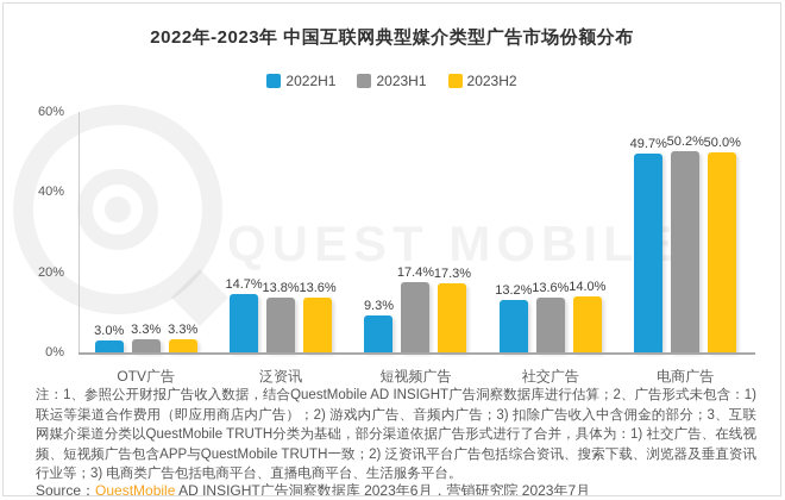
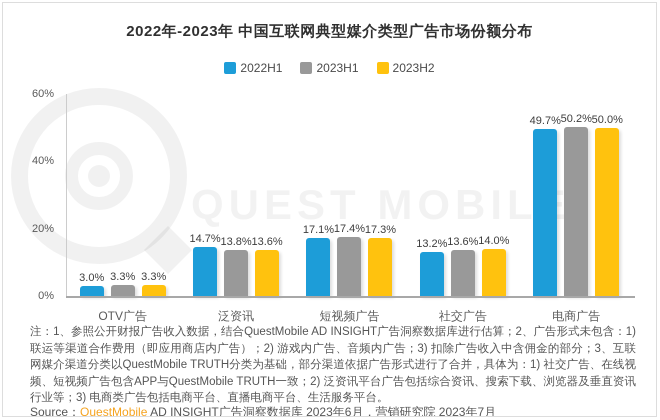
2022H1/短视频广告: 9.3% -> 17.1%
